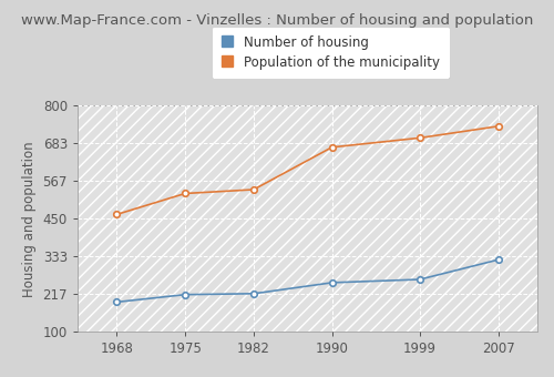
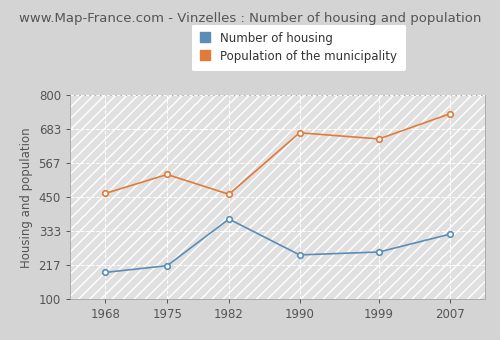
Number of housing/1982: 218 -> 375
Population of the municipality/1982: 540 -> 460
Population of the municipality/1999: 700 -> 650
